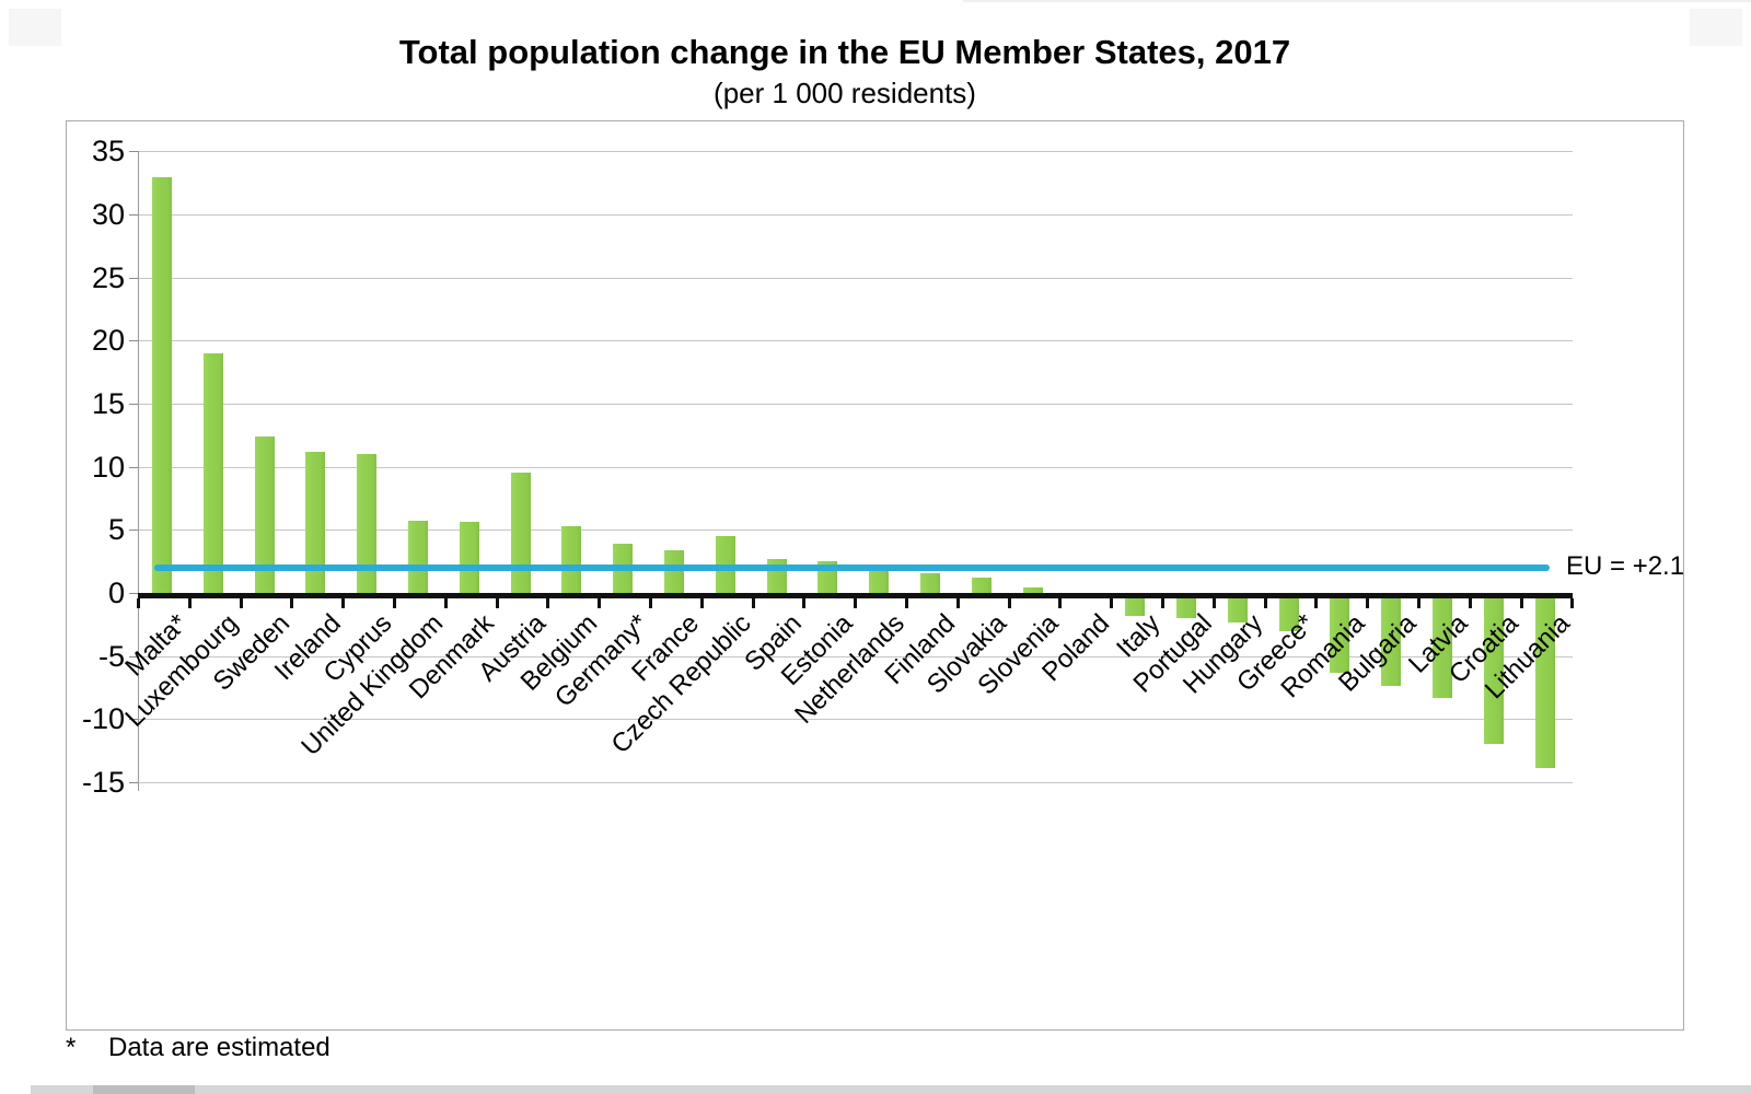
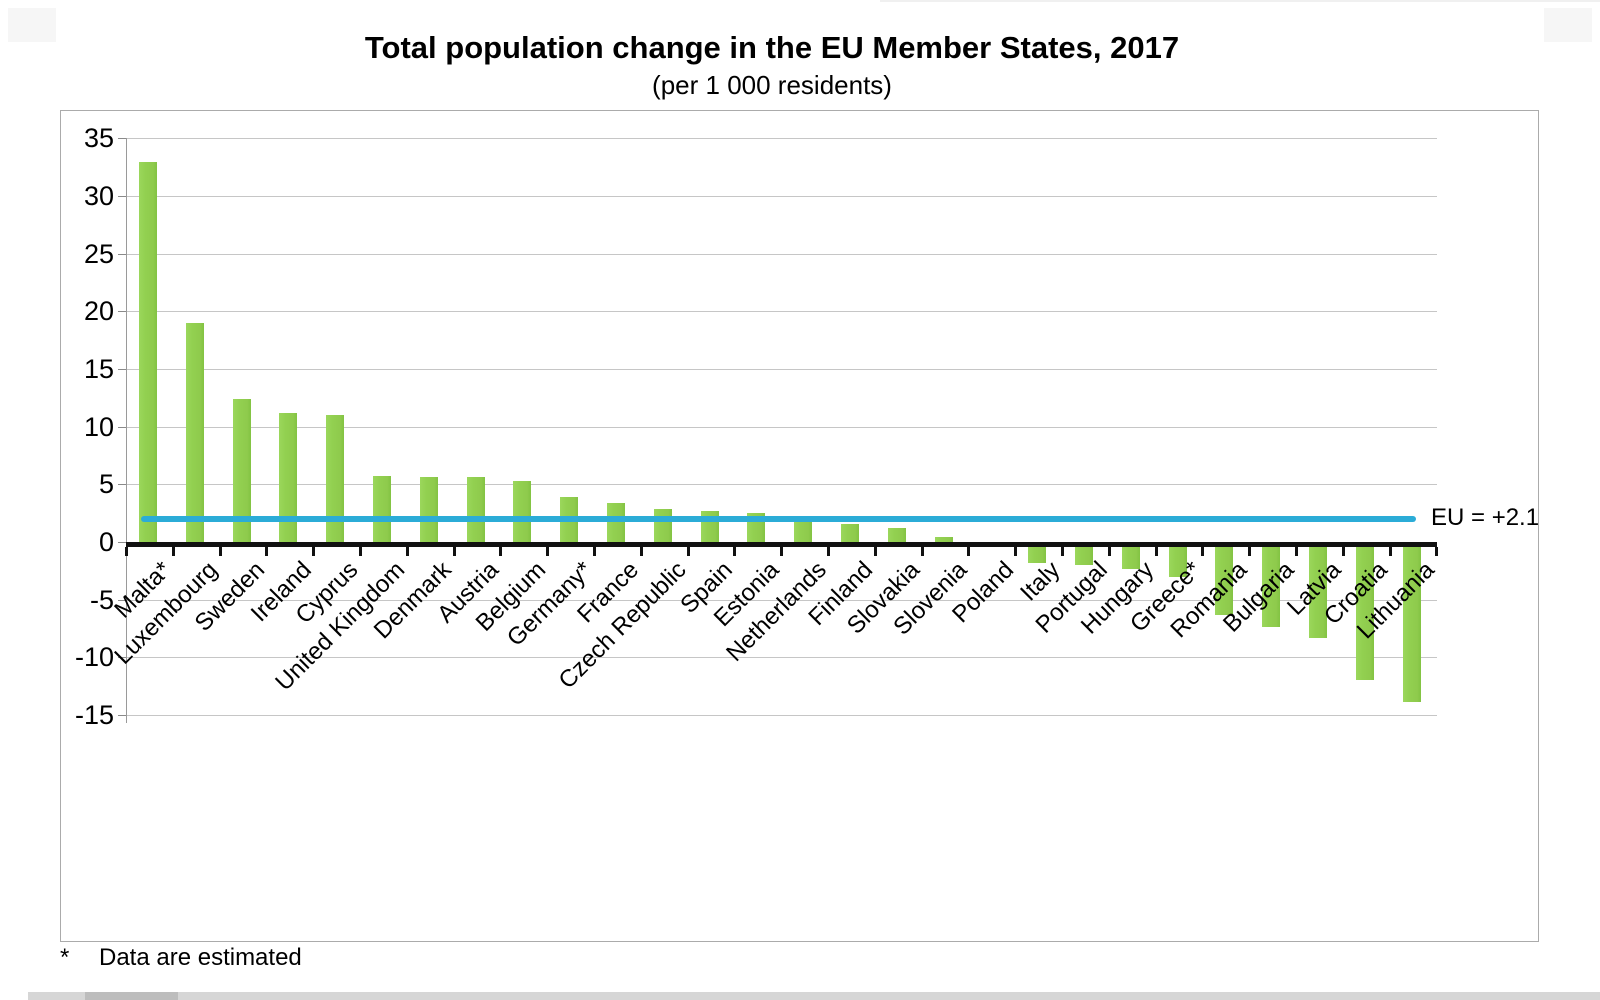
Austria: 9.5 -> 5.6
Czech Republic: 4.5 -> 2.9
